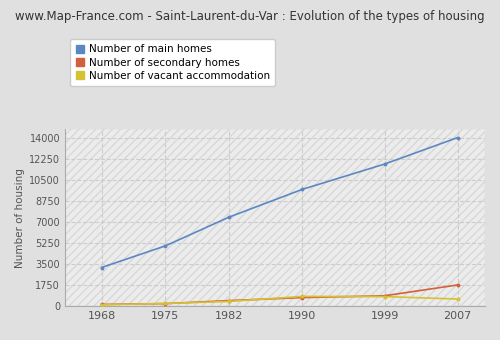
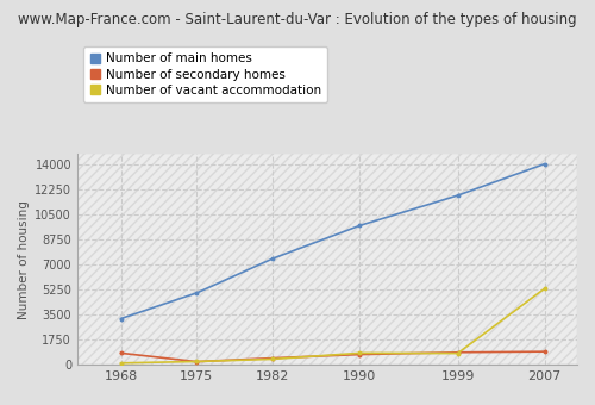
Number of secondary homes/1968: 100 -> 800
Number of secondary homes/2007: 1800 -> 900
Number of vacant accommodation/2007: 600 -> 5300
